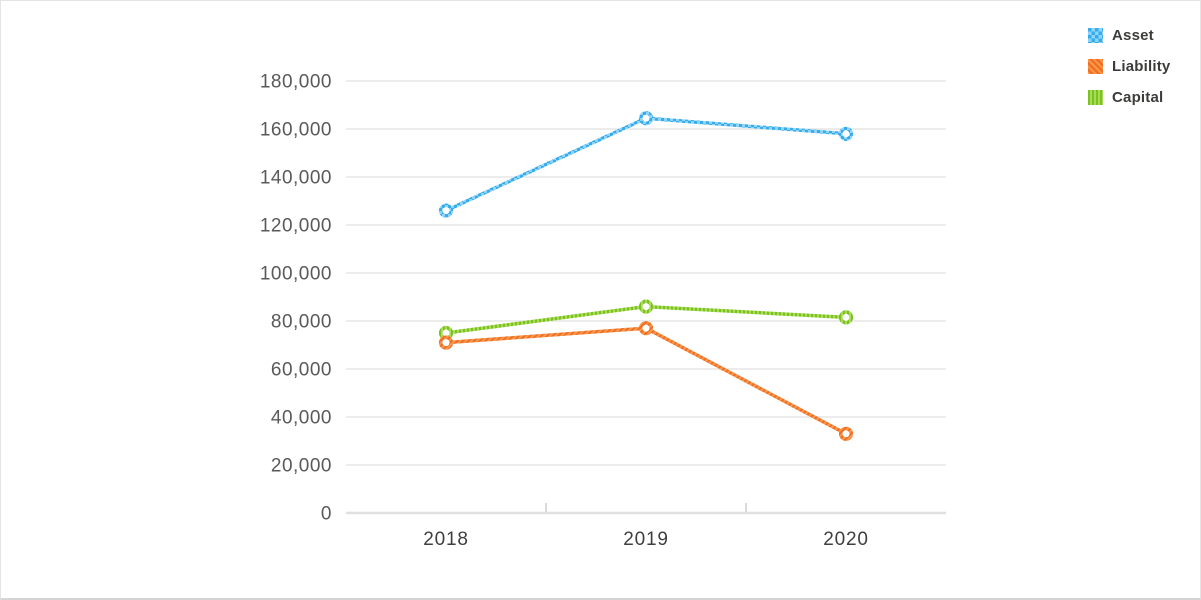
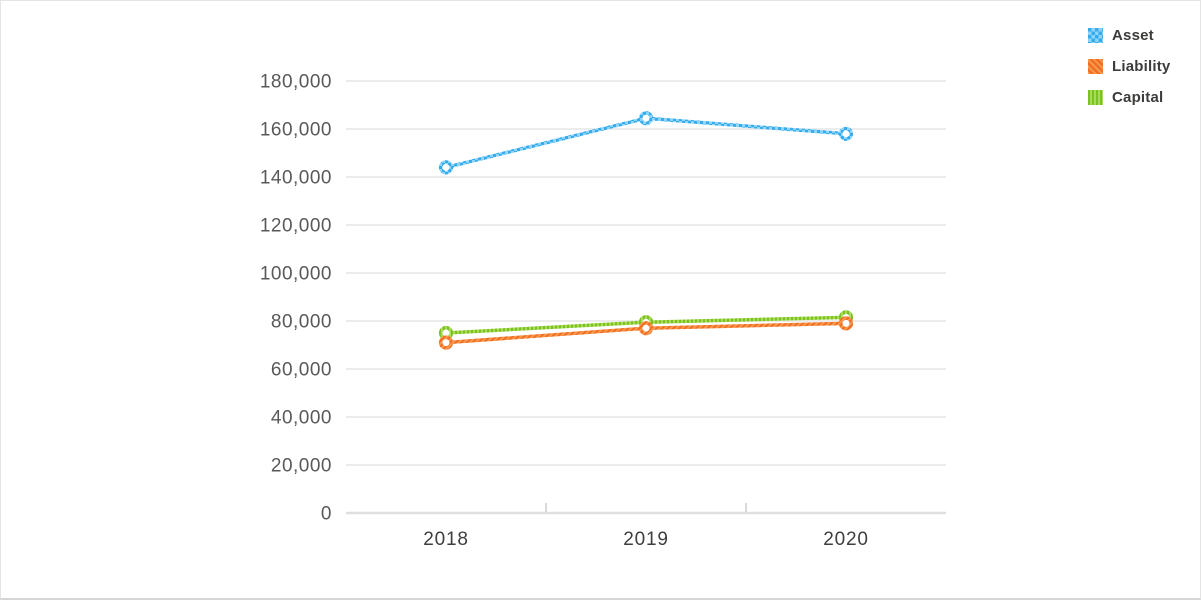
Asset/2018: 126000 -> 144000
Capital/2019: 86000 -> 80000
Liability/2020: 33000 -> 79000
